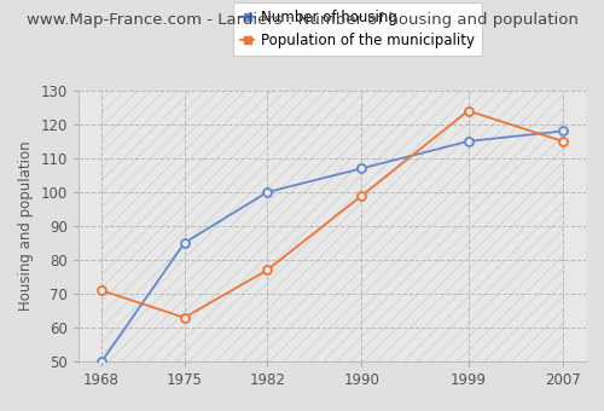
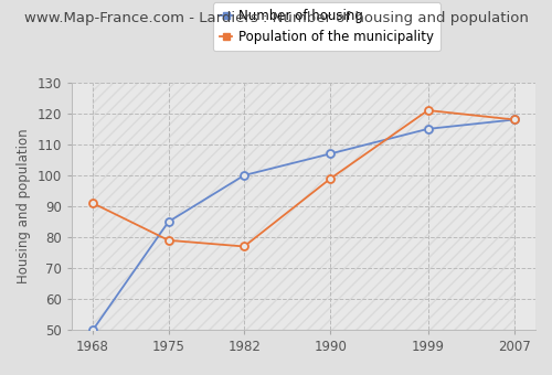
Population of the municipality/1968: 71 -> 91
Population of the municipality/1975: 63 -> 79
Population of the municipality/1999: 124 -> 121
Population of the municipality/2007: 115 -> 118
